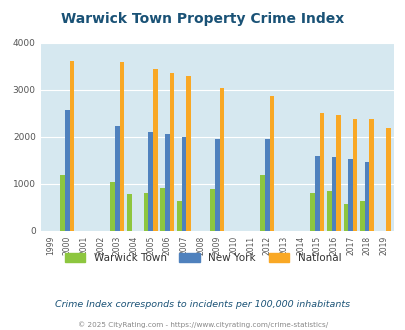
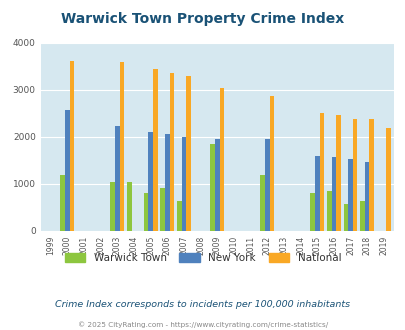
Warwick Town/2004: 780 -> 1050
Warwick Town/2009: 900 -> 1850
